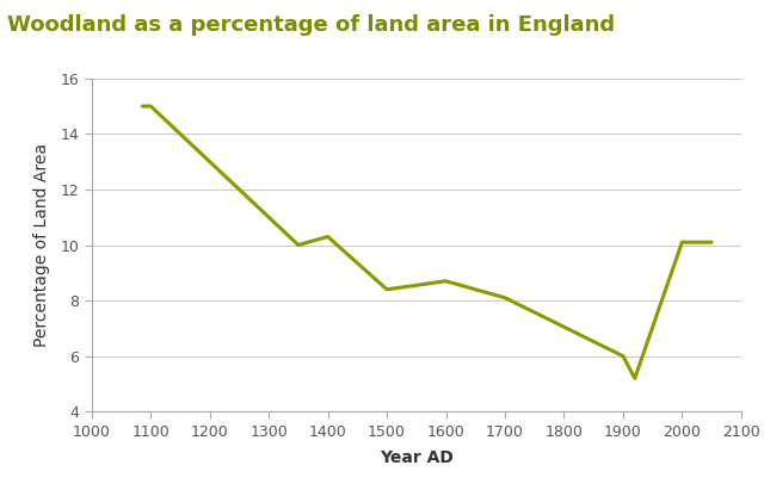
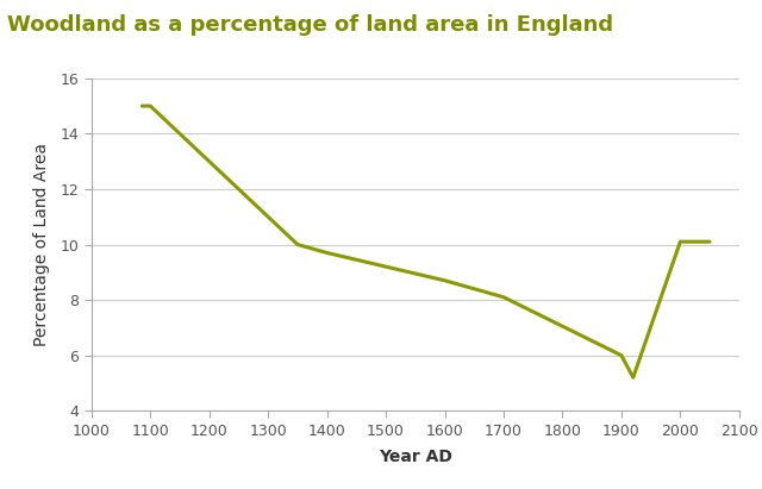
1400: 10.3 -> 9.7
1500: 8.4 -> 9.2
